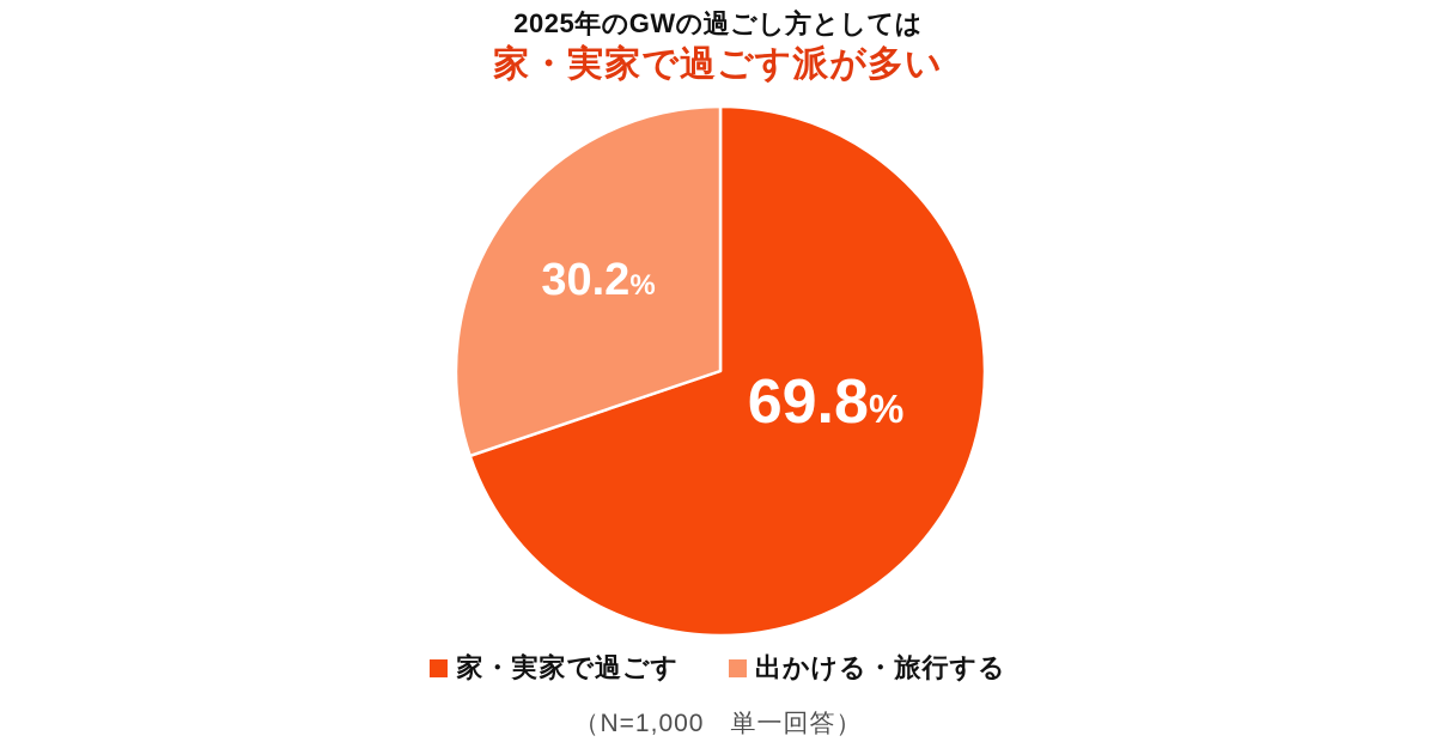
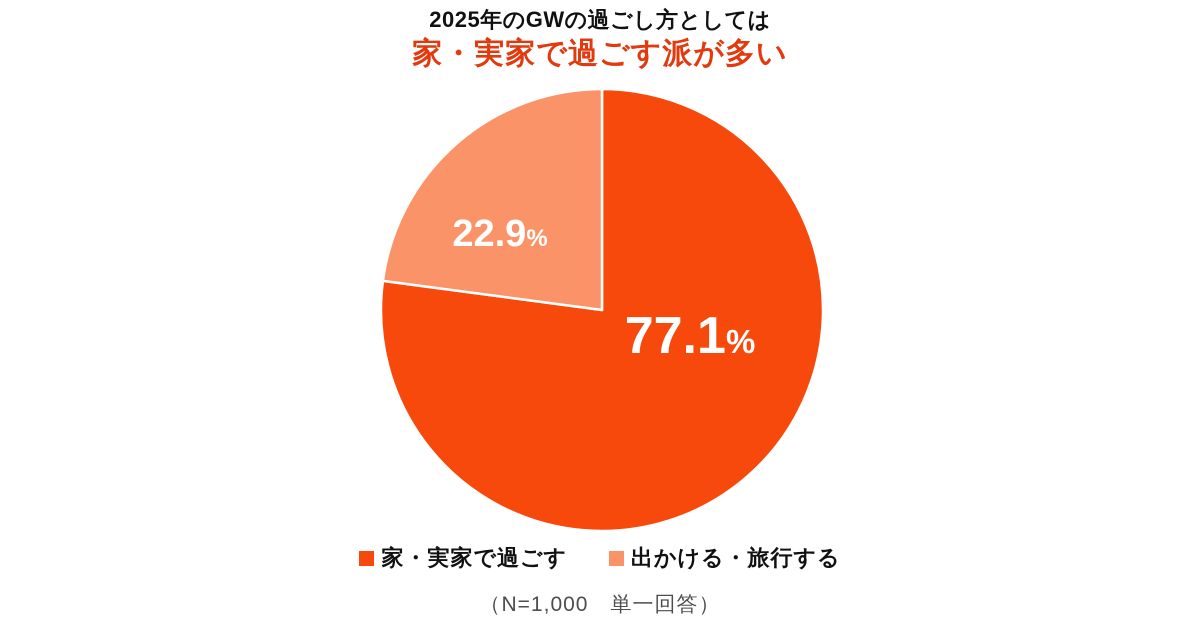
家・実家で過ごす: 69.8 -> 77.1
出かける・旅行する: 30.2 -> 22.9
